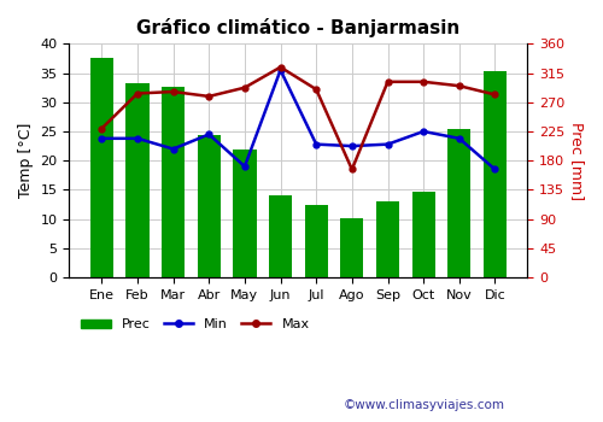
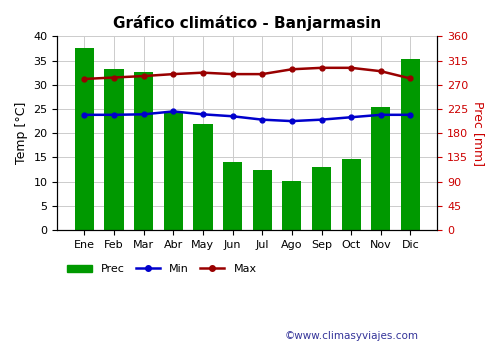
Max/Ene: 25.5 -> 31.2
Min/Mar: 22.0 -> 23.9
Max/Abr: 31.0 -> 32.2
Min/May: 19.0 -> 23.9
Min/Jun: 35.5 -> 23.5
Max/Jun: 36.0 -> 32.2
Max/Ago: 18.5 -> 33.2
Min/Oct: 25.0 -> 23.3
Min/Dic: 18.5 -> 23.8
